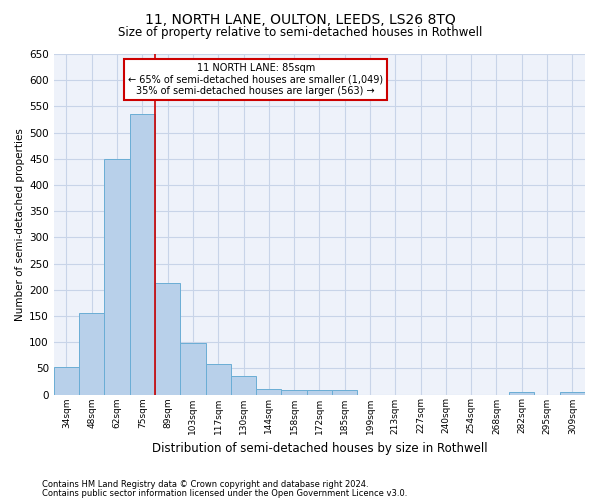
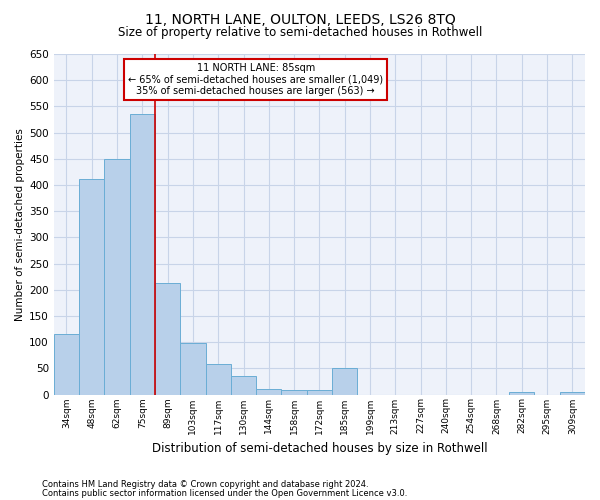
34sqm: 52 -> 116
48sqm: 156 -> 412
185sqm: 8 -> 50
